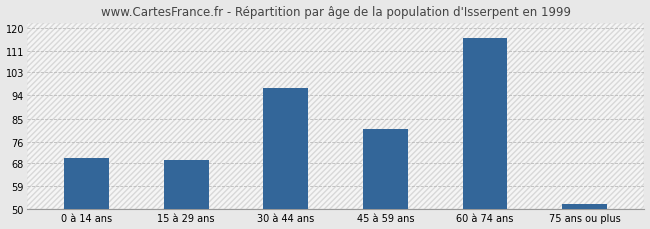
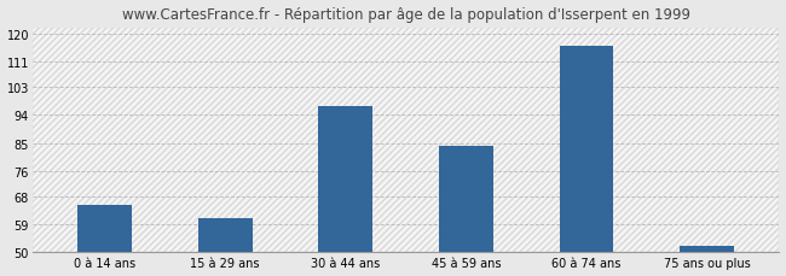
0 à 14 ans: 70 -> 65
15 à 29 ans: 69 -> 61
45 à 59 ans: 81 -> 84
